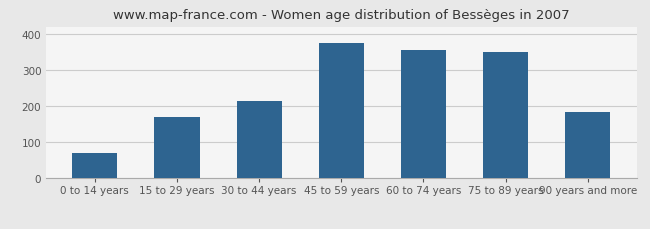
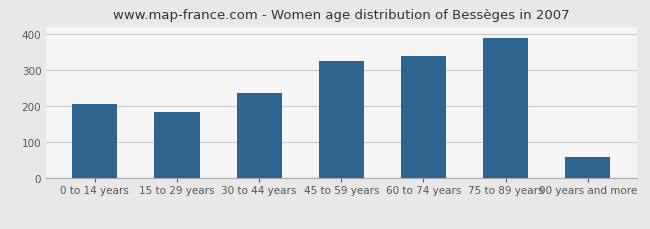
0 to 14 years: 70 -> 207
15 to 29 years: 170 -> 184
30 to 44 years: 215 -> 237
45 to 59 years: 375 -> 326
60 to 74 years: 355 -> 340
75 to 89 years: 350 -> 388
90 years and more: 185 -> 60
